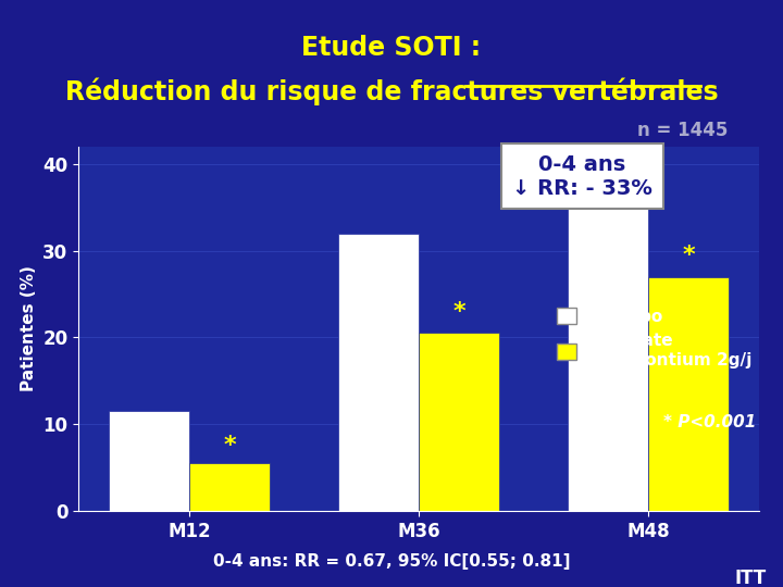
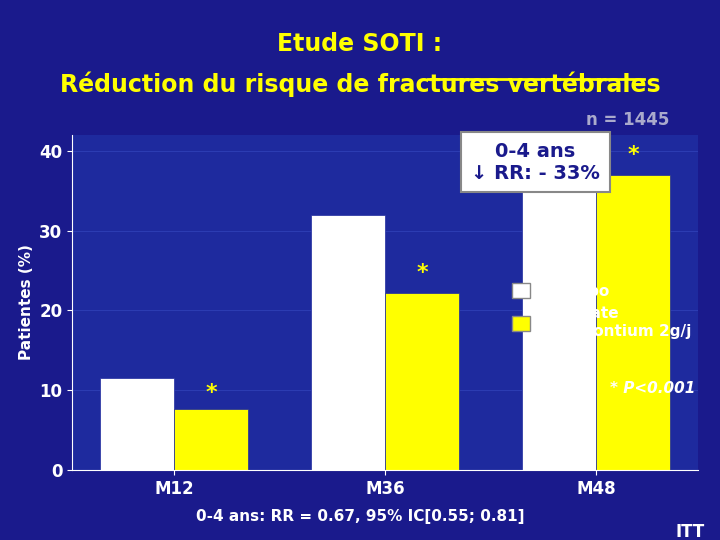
Ranélate de strontium 2g/j/M12: 5.5 -> 7.6
Ranélate de strontium 2g/j/M36: 20.5 -> 22.2
Ranélate de strontium 2g/j/M48: 27.0 -> 37.0
